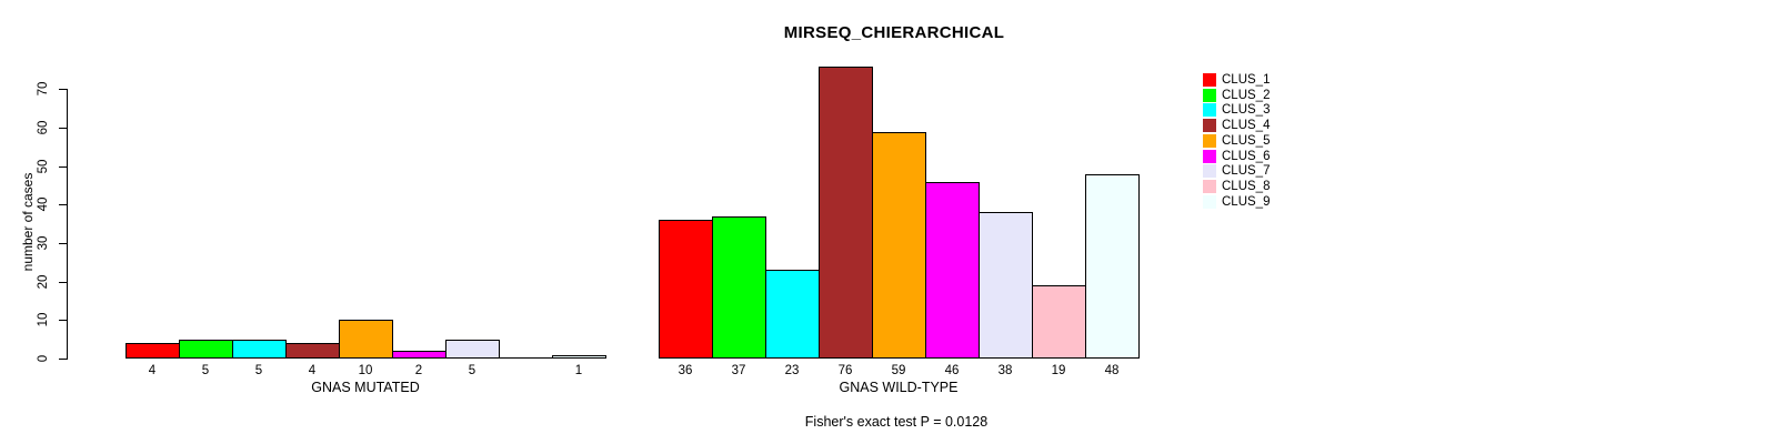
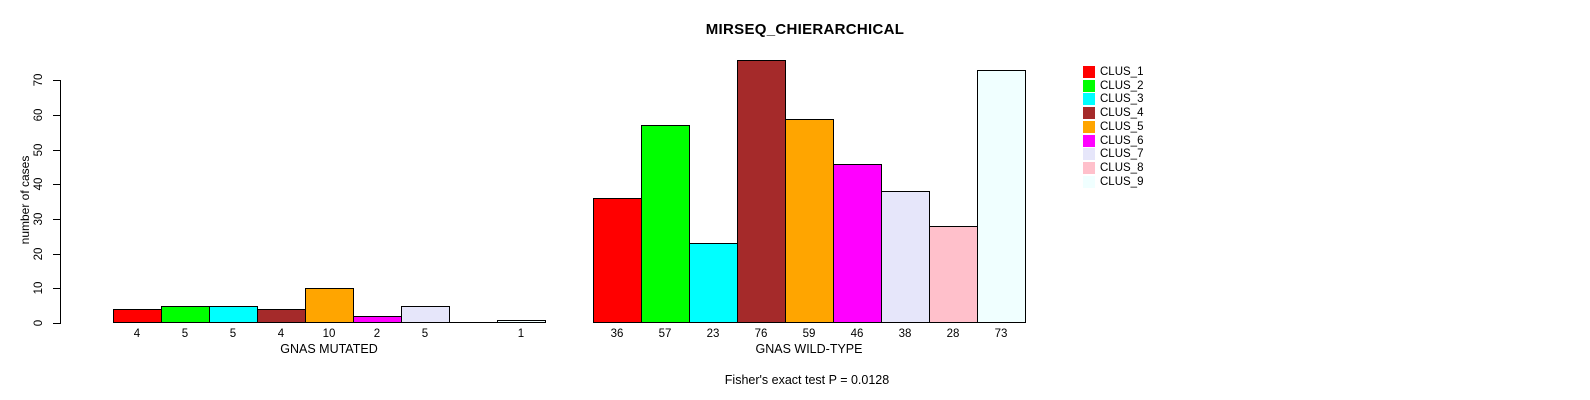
CLUS_2/GNAS WILD-TYPE: 37 -> 57
CLUS_8/GNAS WILD-TYPE: 19 -> 28
CLUS_9/GNAS WILD-TYPE: 48 -> 73
